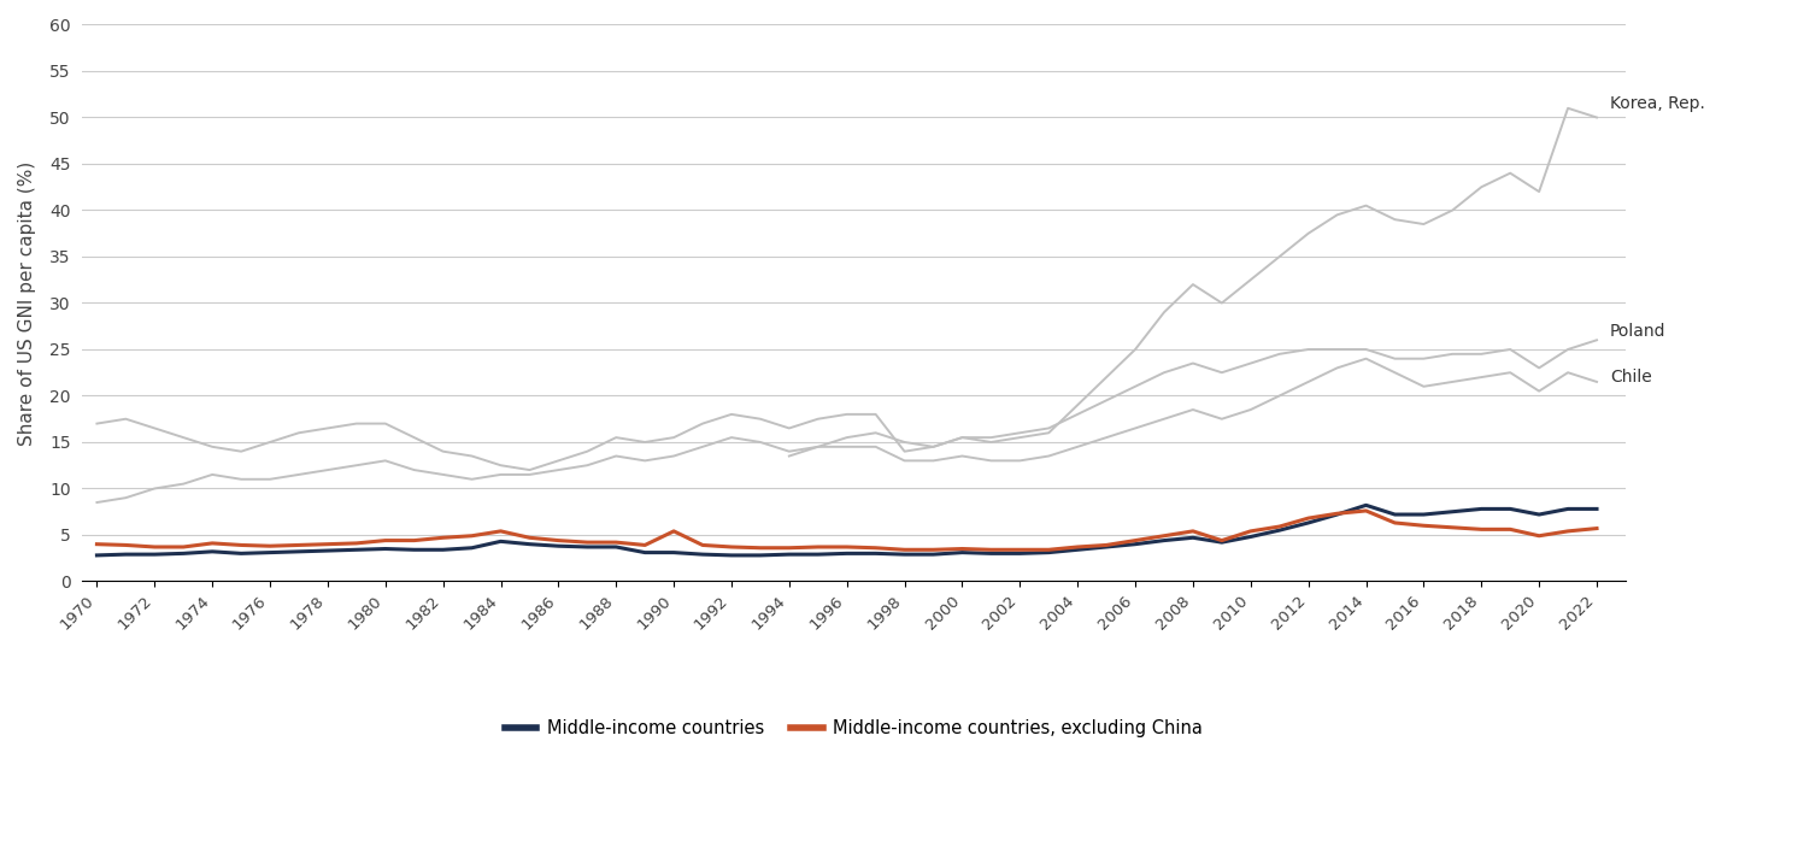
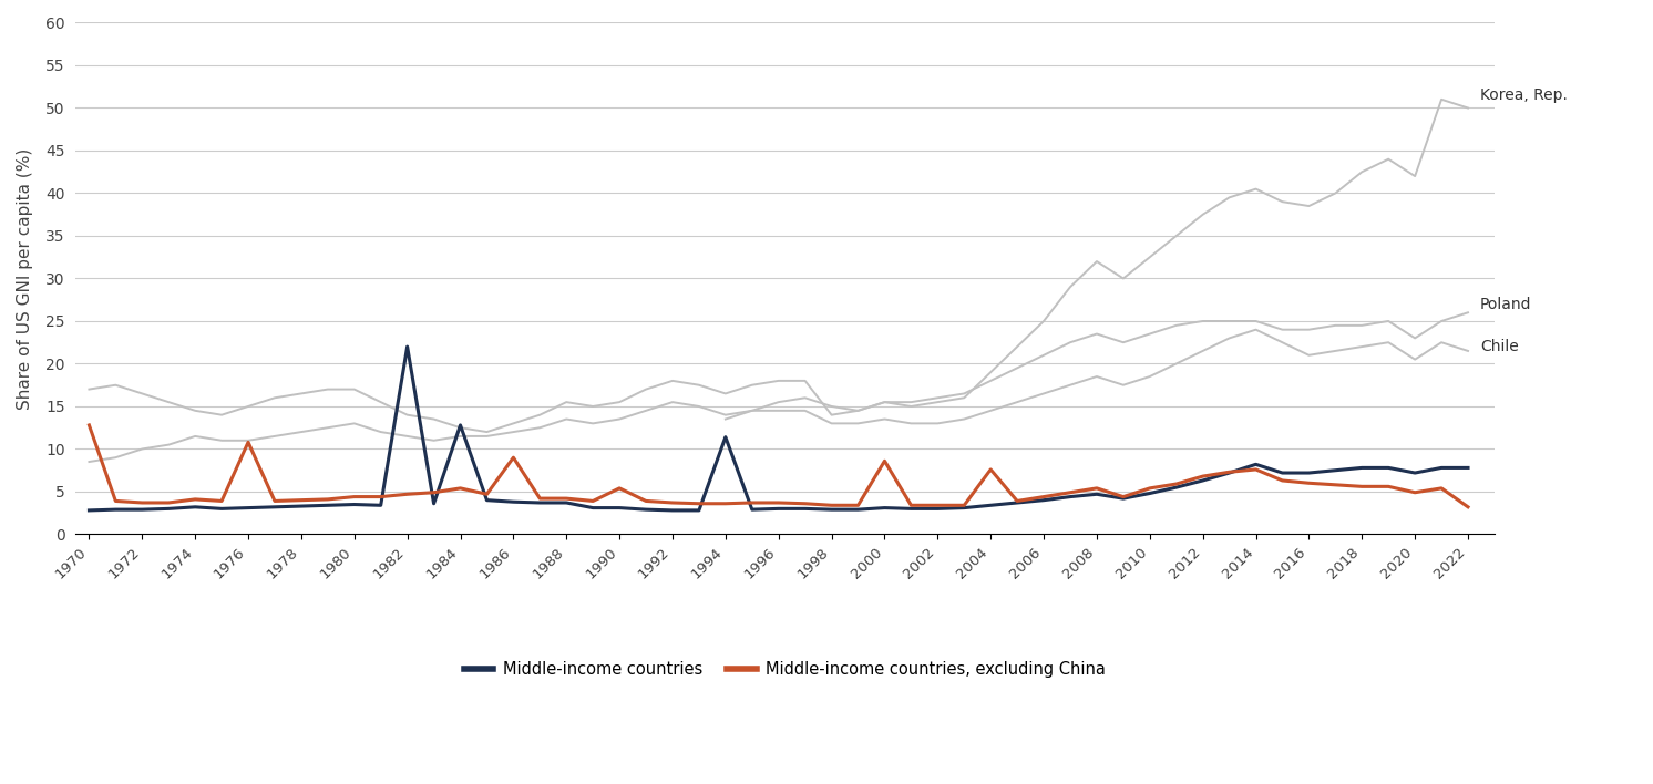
Middle-income countries, excluding China/1970: 4.0 -> 12.8
Middle-income countries, excluding China/1976: 3.8 -> 10.8
Middle-income countries/1982: 3.4 -> 22.0
Middle-income countries/1984: 4.3 -> 12.8
Middle-income countries, excluding China/1986: 4.4 -> 9.0
Middle-income countries/1994: 2.9 -> 11.4
Middle-income countries, excluding China/2000: 3.5 -> 8.6
Middle-income countries, excluding China/2004: 3.7 -> 7.6
Middle-income countries, excluding China/2022: 5.7 -> 3.2
